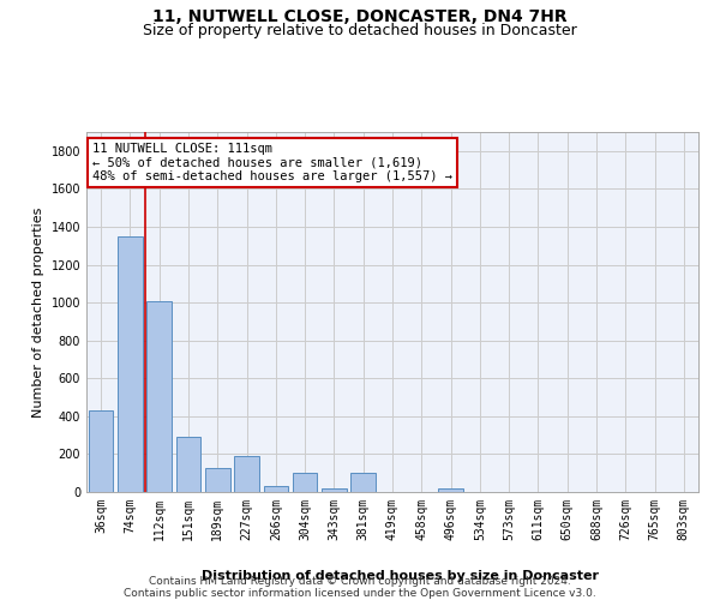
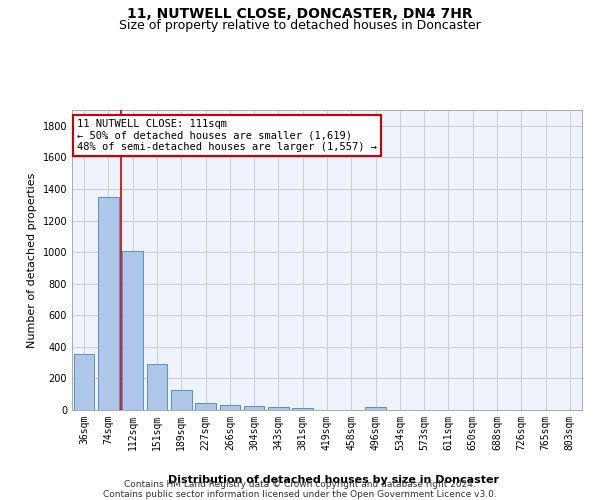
36sqm: 430 -> 360
227sqm: 190 -> 40
304sqm: 100 -> 30
381sqm: 100 -> 20
